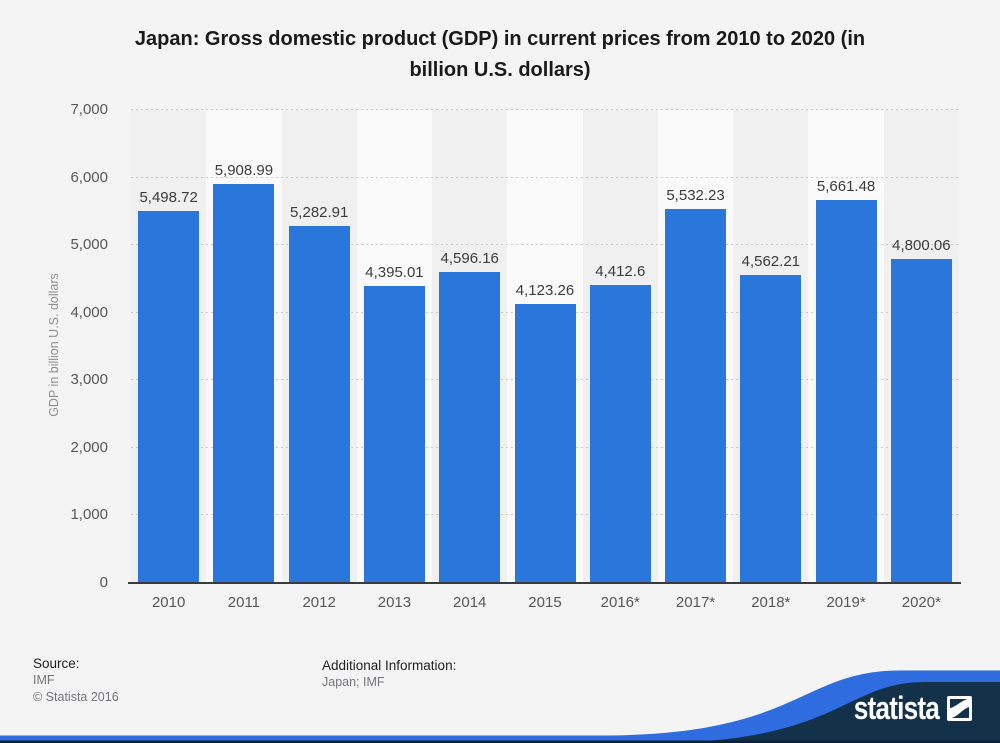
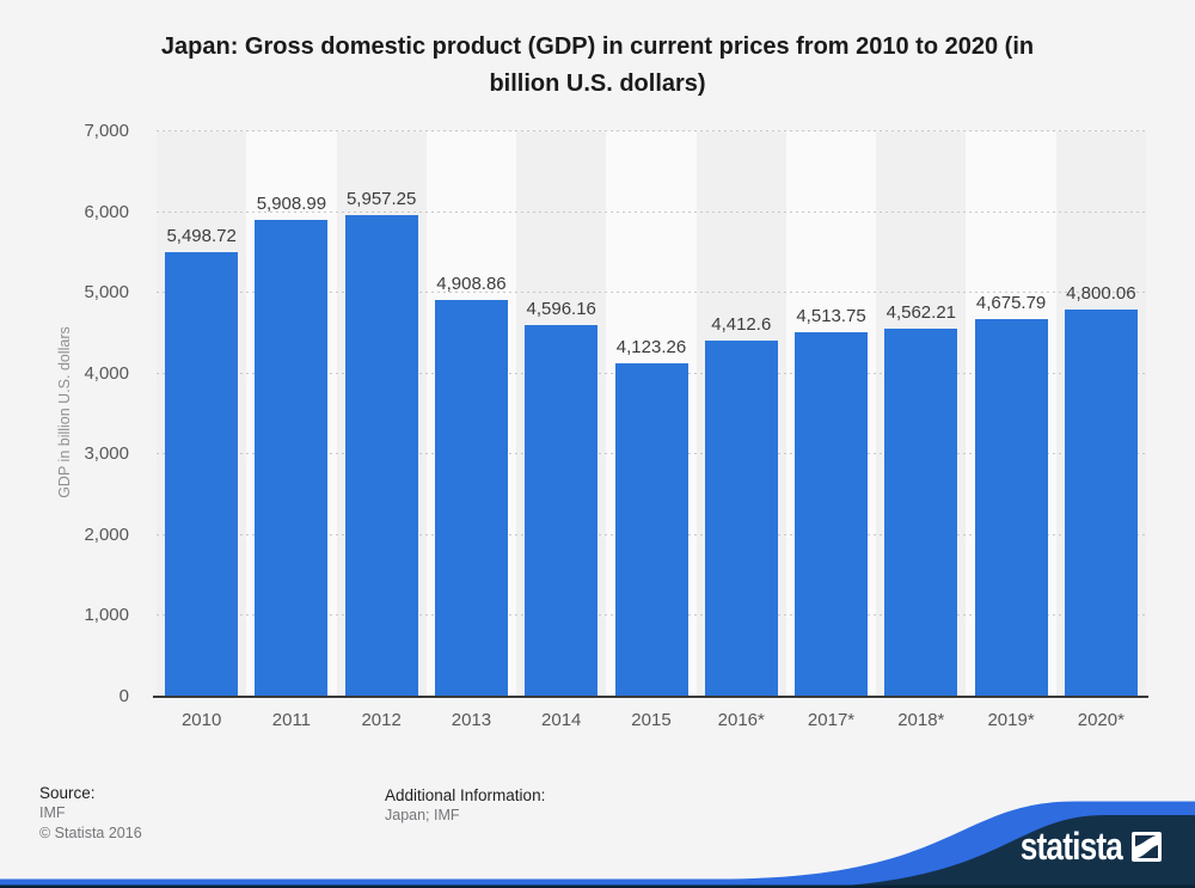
2012: 5,282.91 -> 5,957.25
2013: 4,395.01 -> 4,908.86
2017*: 5,532.23 -> 4,513.75
2019*: 5,661.48 -> 4,675.79
